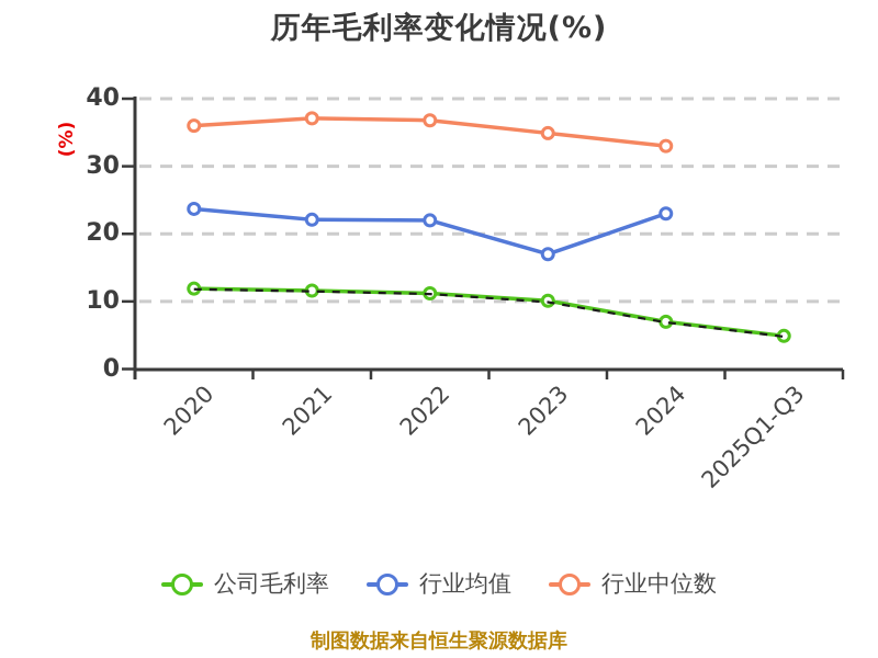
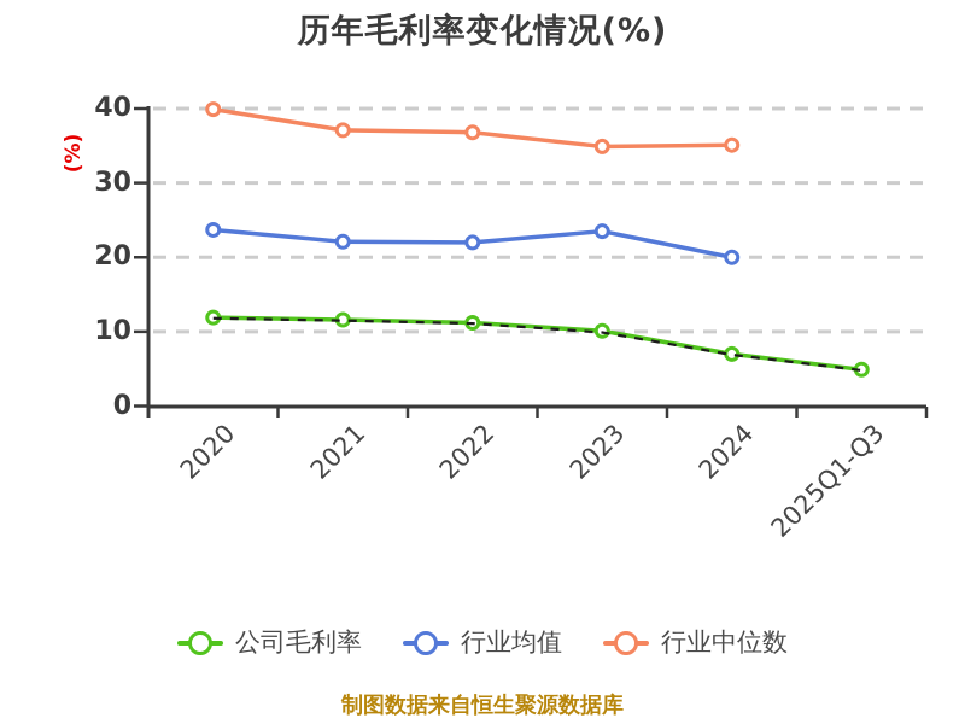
行业中位数/2020: 36 -> 40
行业均值/2023: 17 -> 24
行业均值/2024: 23 -> 20
行业中位数/2024: 33 -> 35
